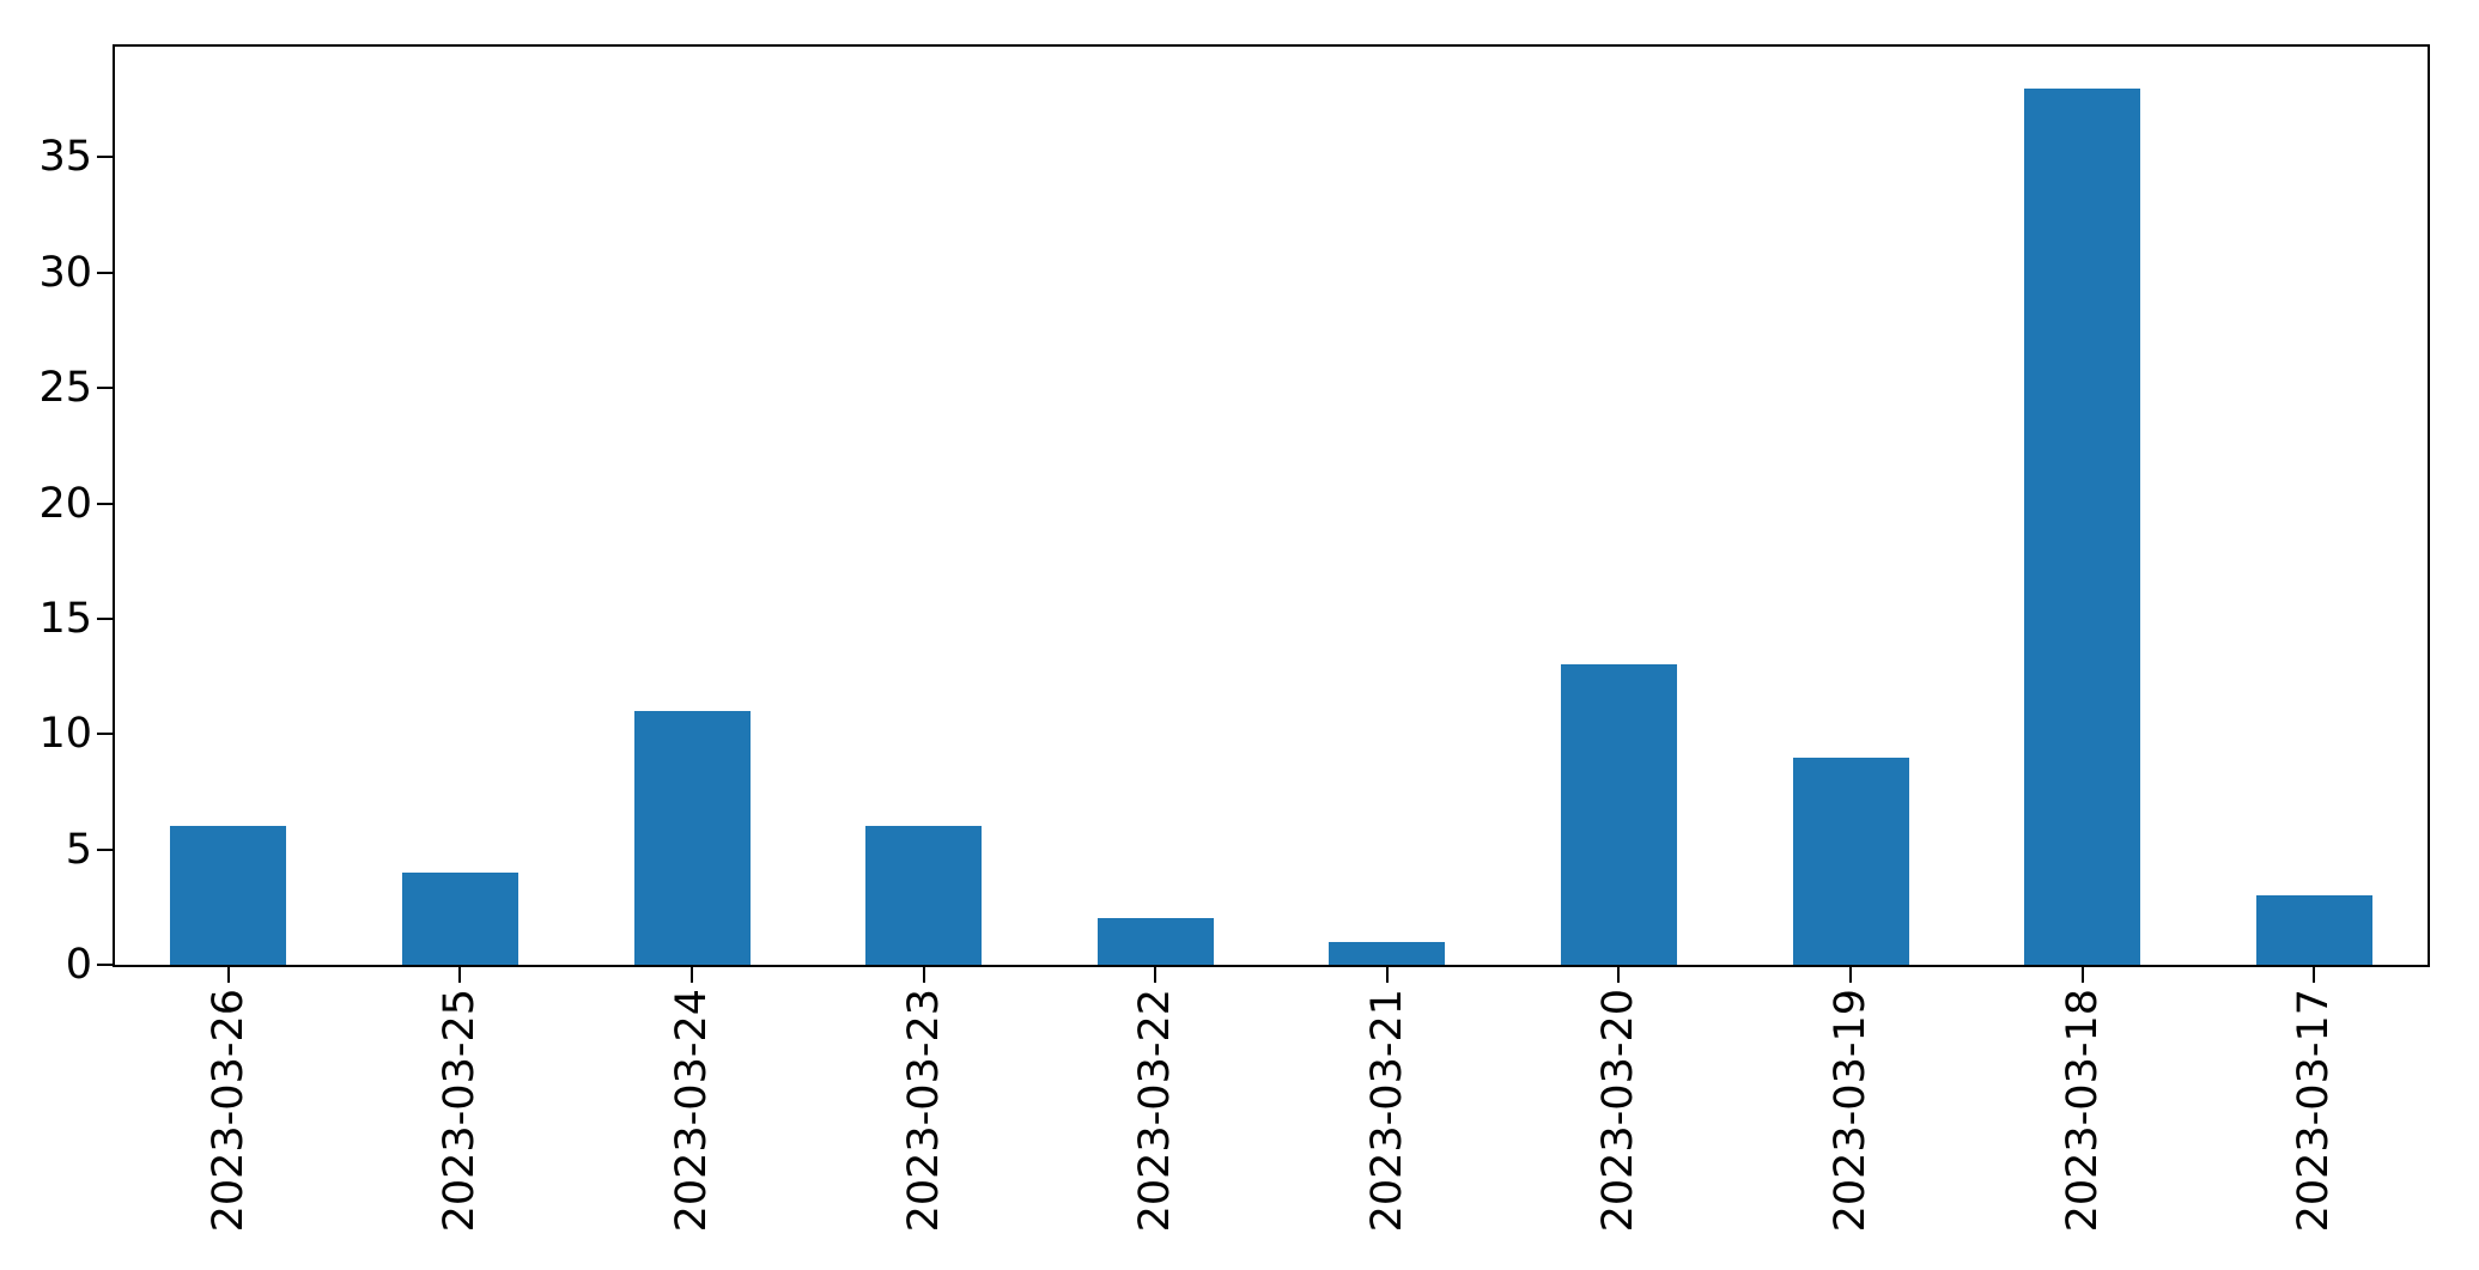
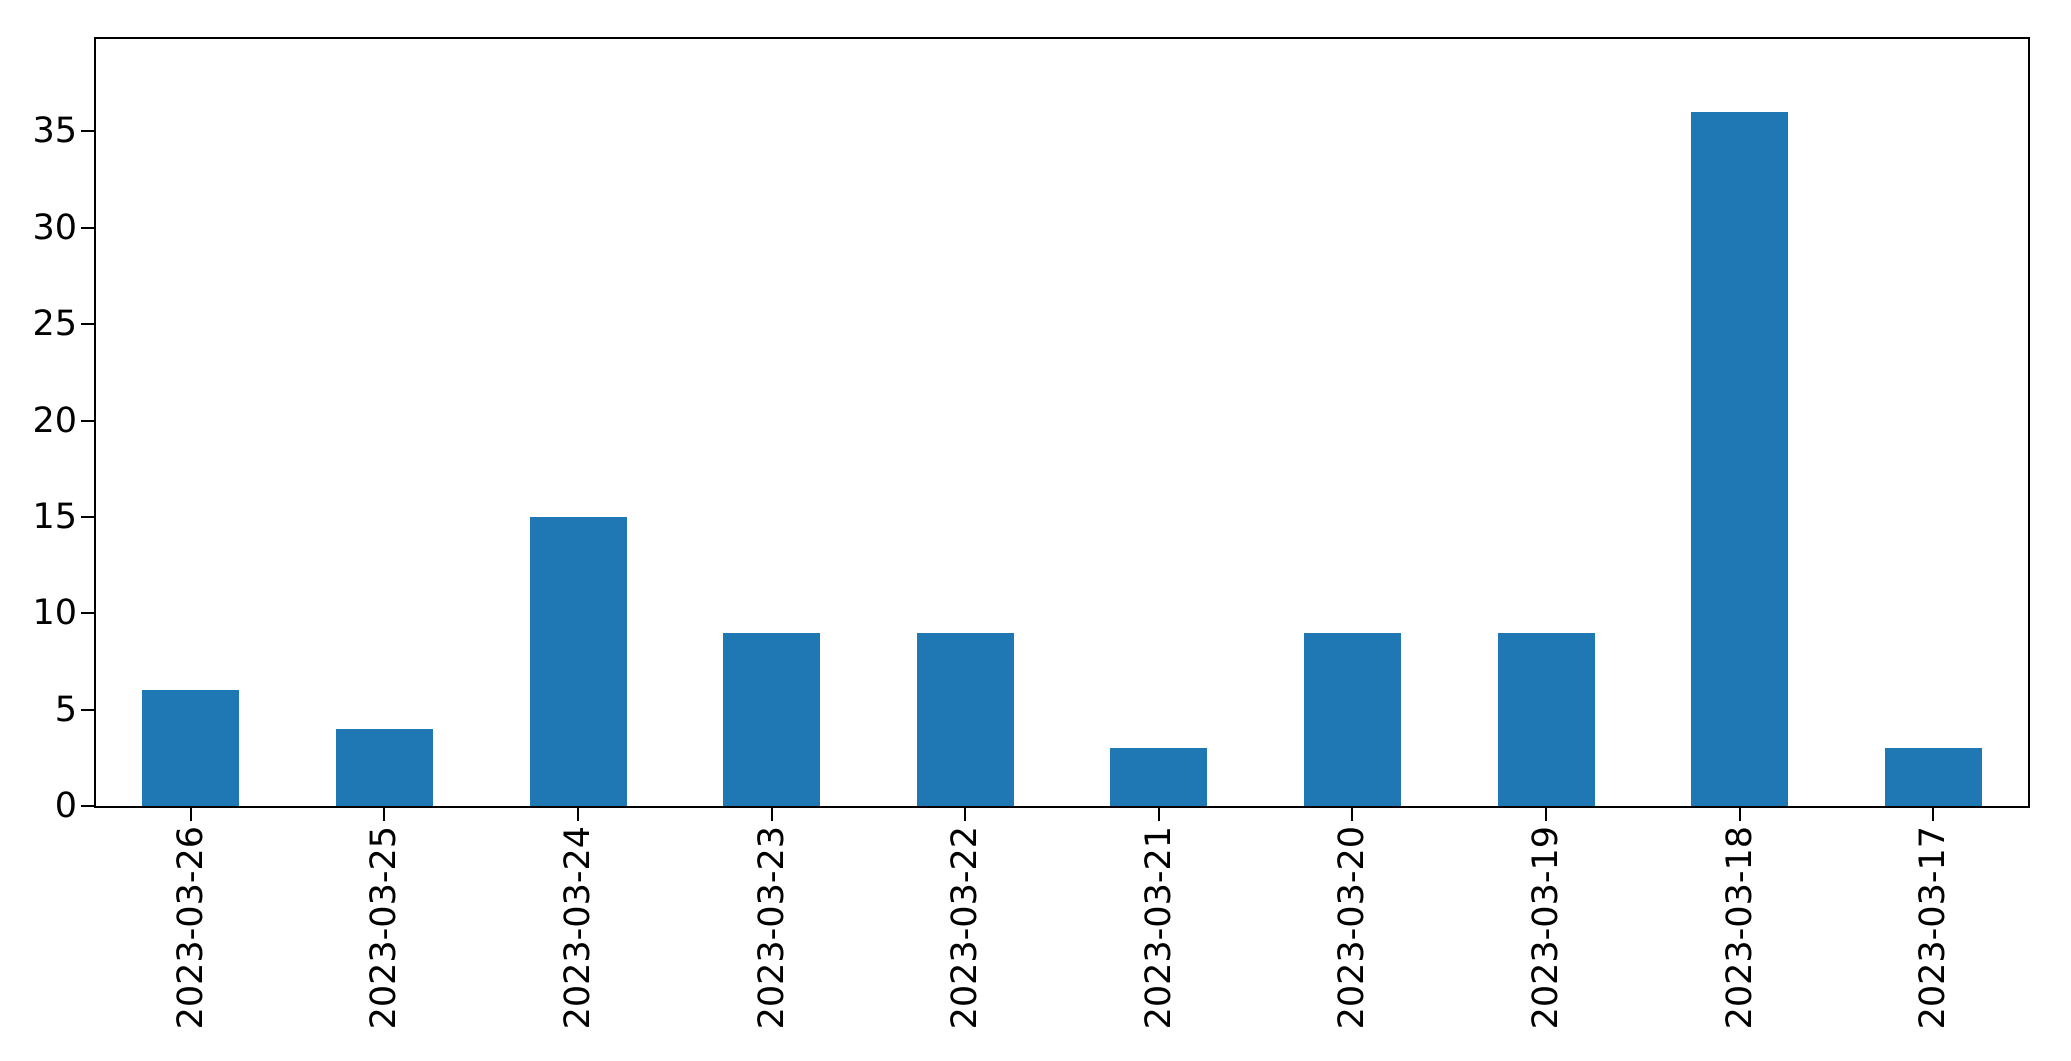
2023-03-24: 11 -> 15
2023-03-23: 6 -> 9
2023-03-22: 2 -> 9
2023-03-21: 1 -> 3
2023-03-20: 13 -> 9
2023-03-18: 38 -> 36
